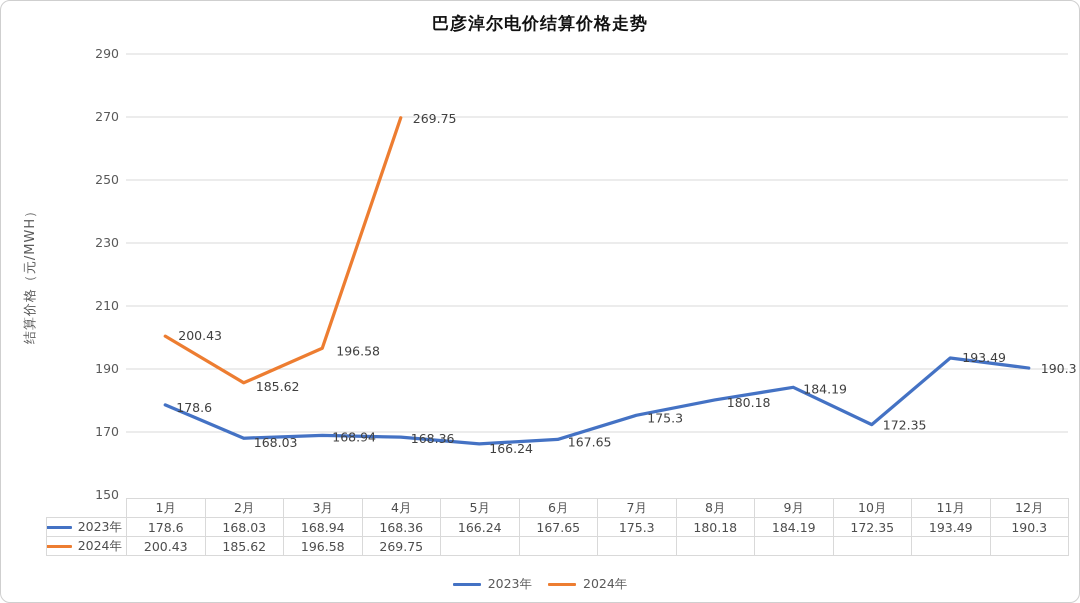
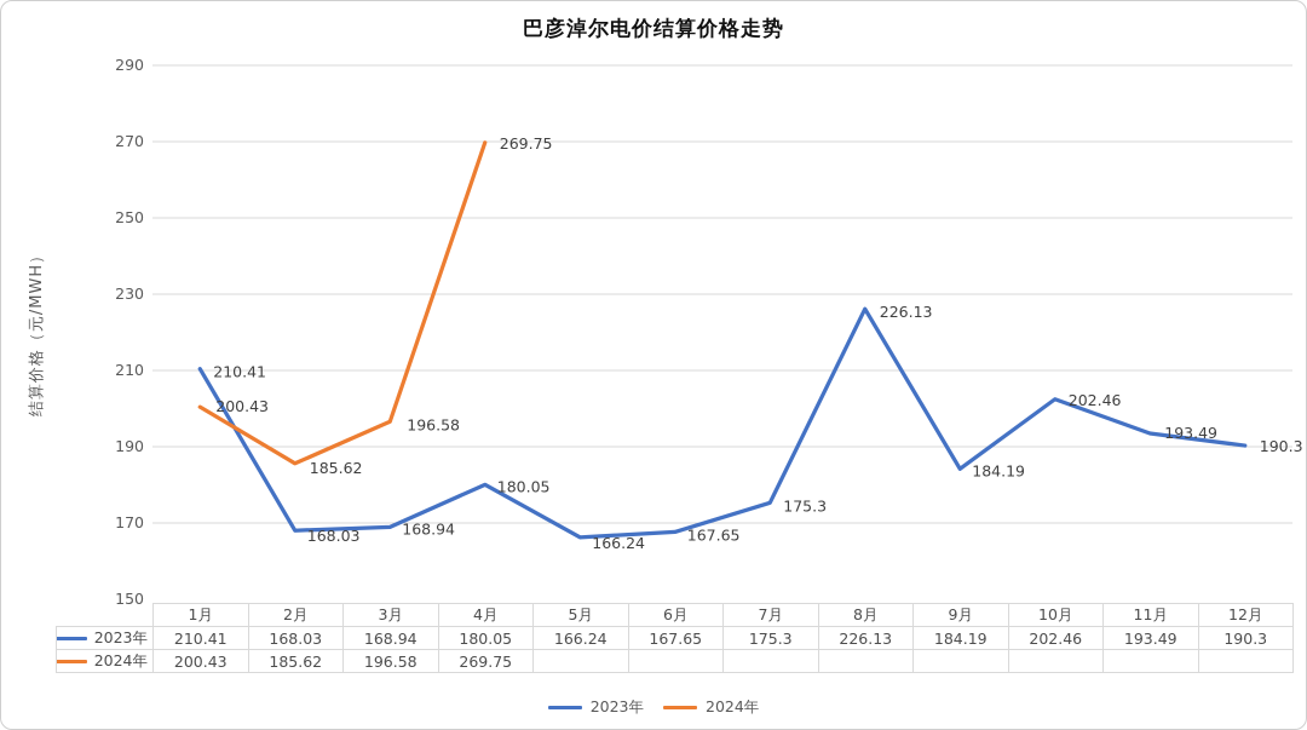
2023年/1月: 178.6 -> 210.41
2023年/4月: 168.36 -> 180.05
2023年/8月: 180.18 -> 226.13
2023年/10月: 172.35 -> 202.46
